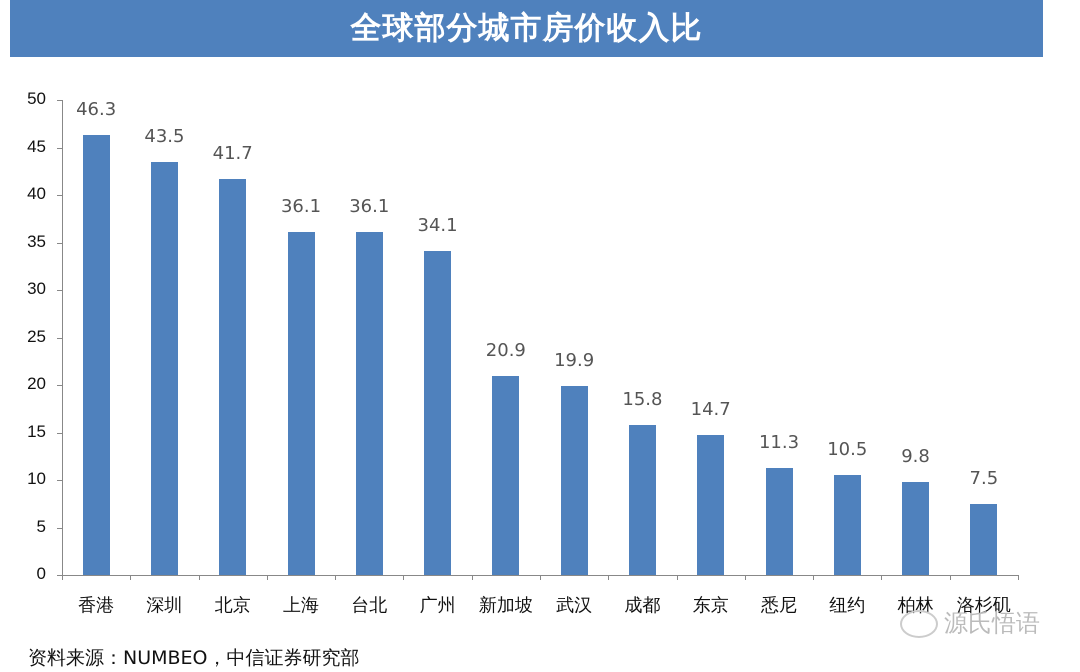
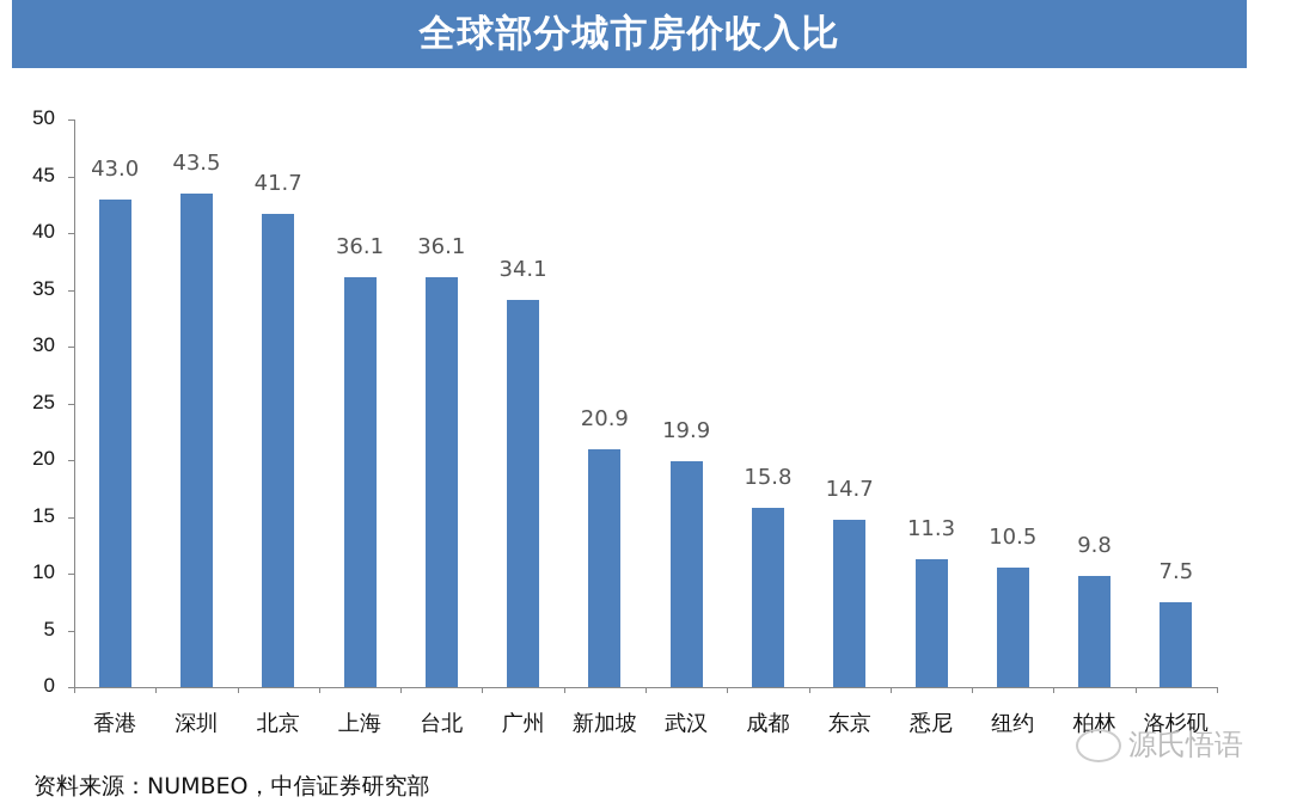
香港: 46.3 -> 43.0
